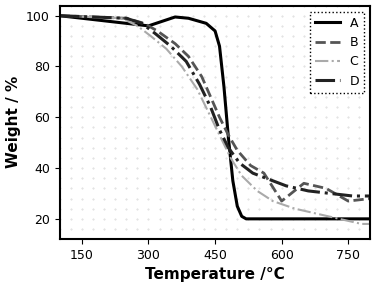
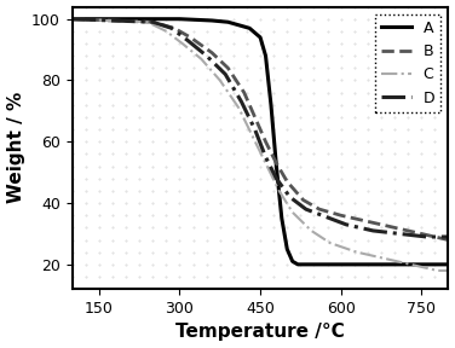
A/300: 96.0 -> 100.0
B/600: 27 -> 36
B/750: 27 -> 30
